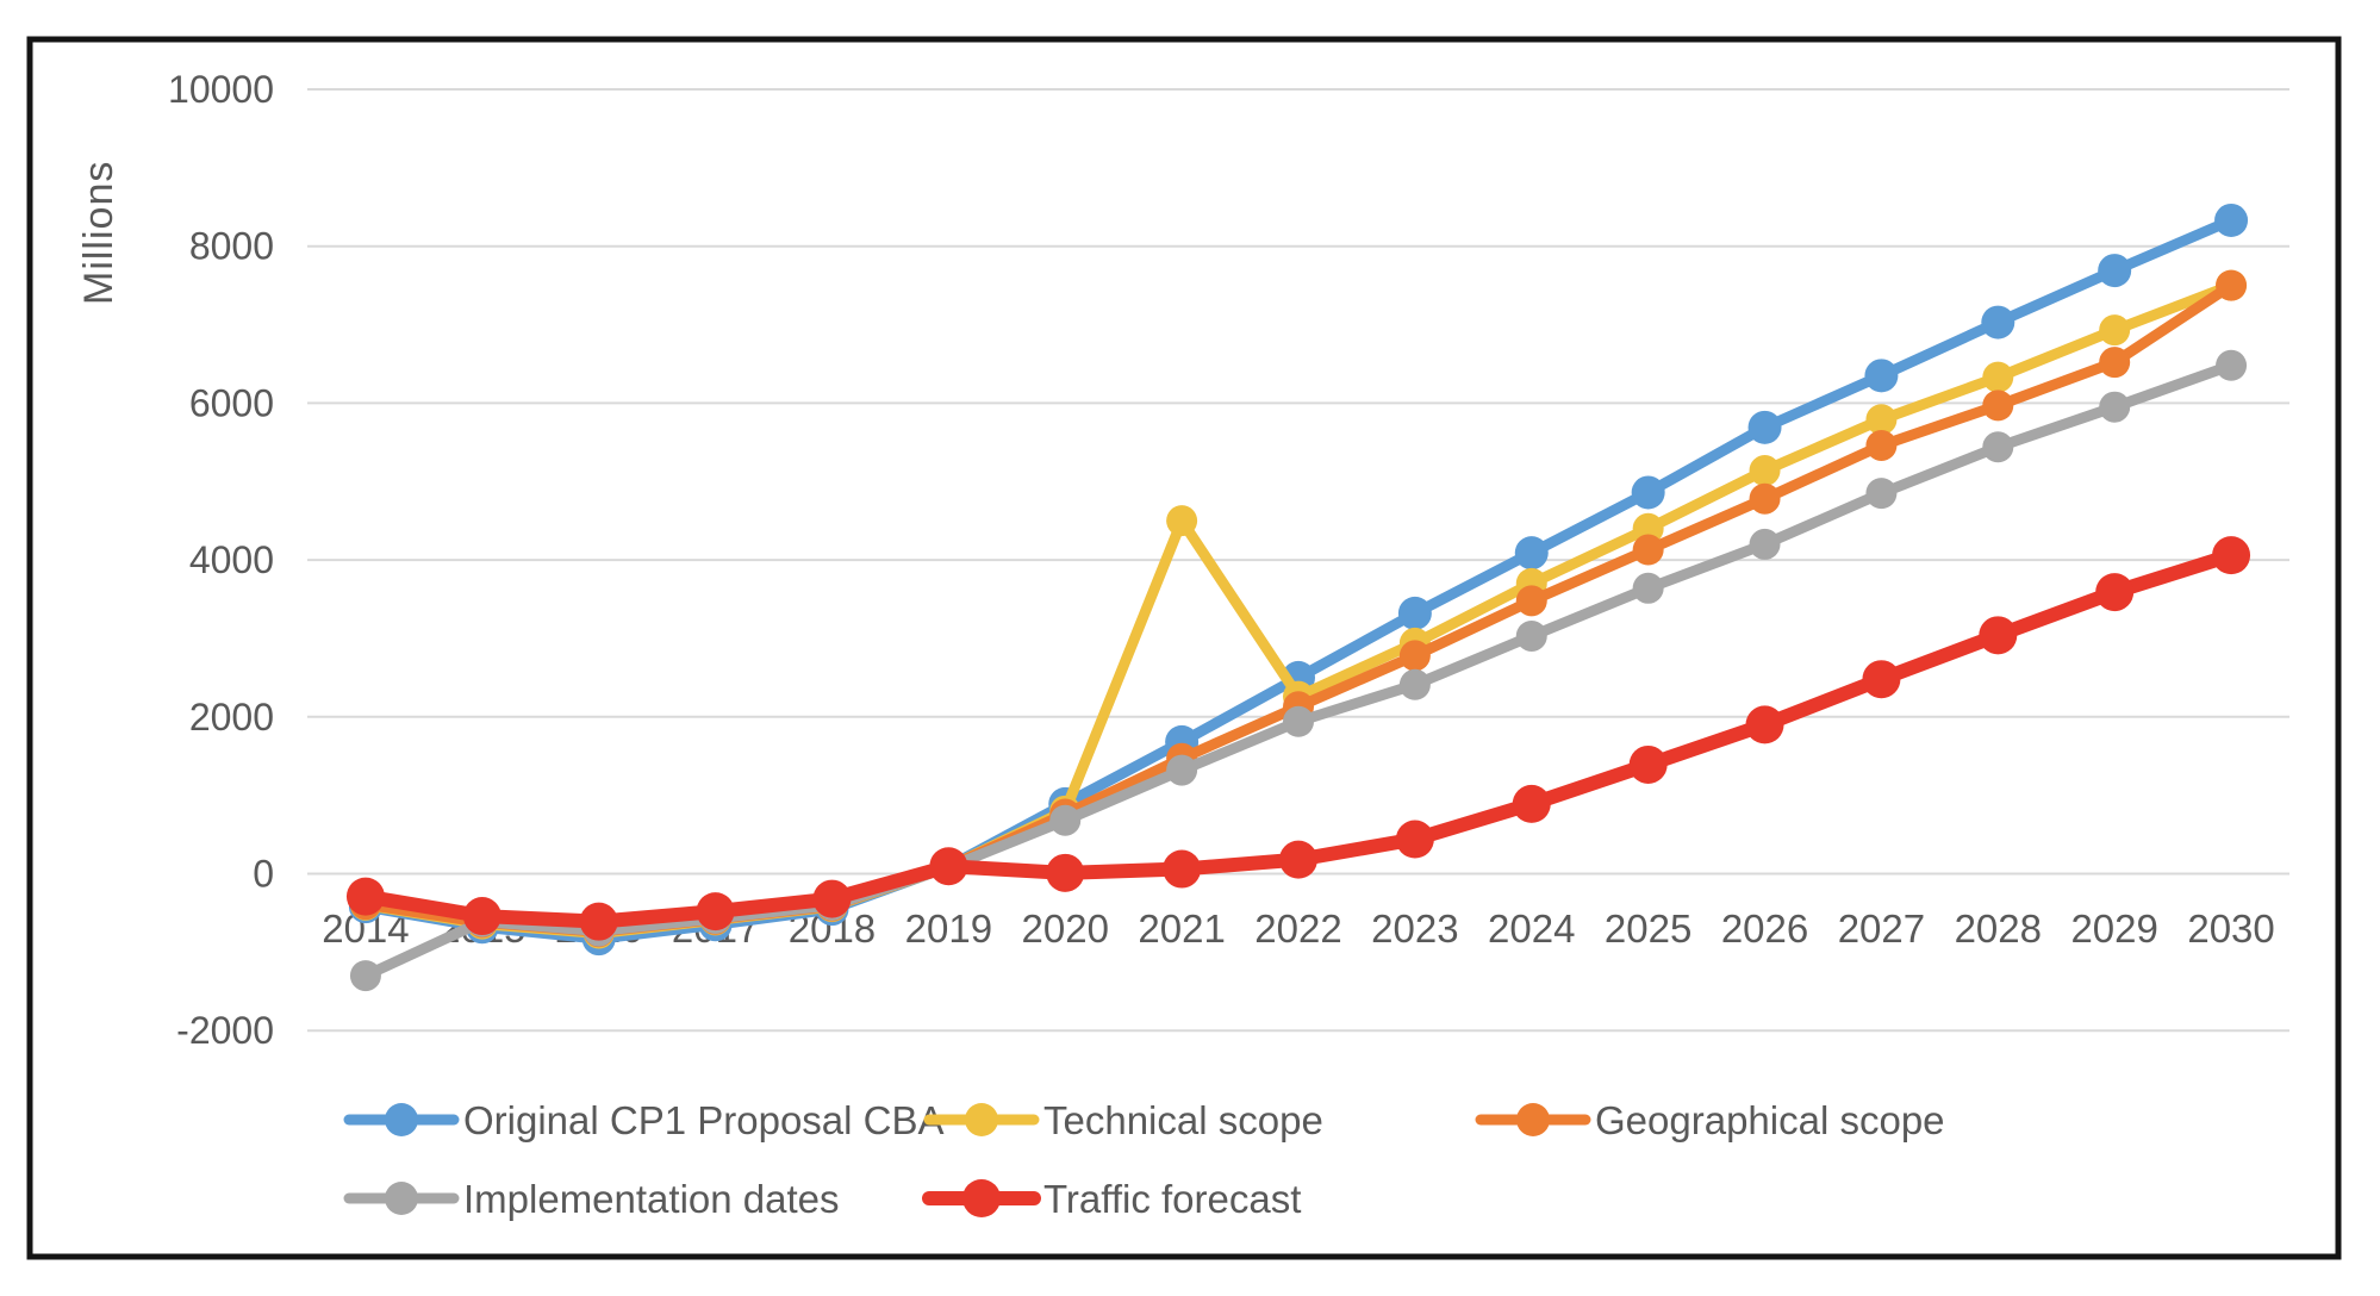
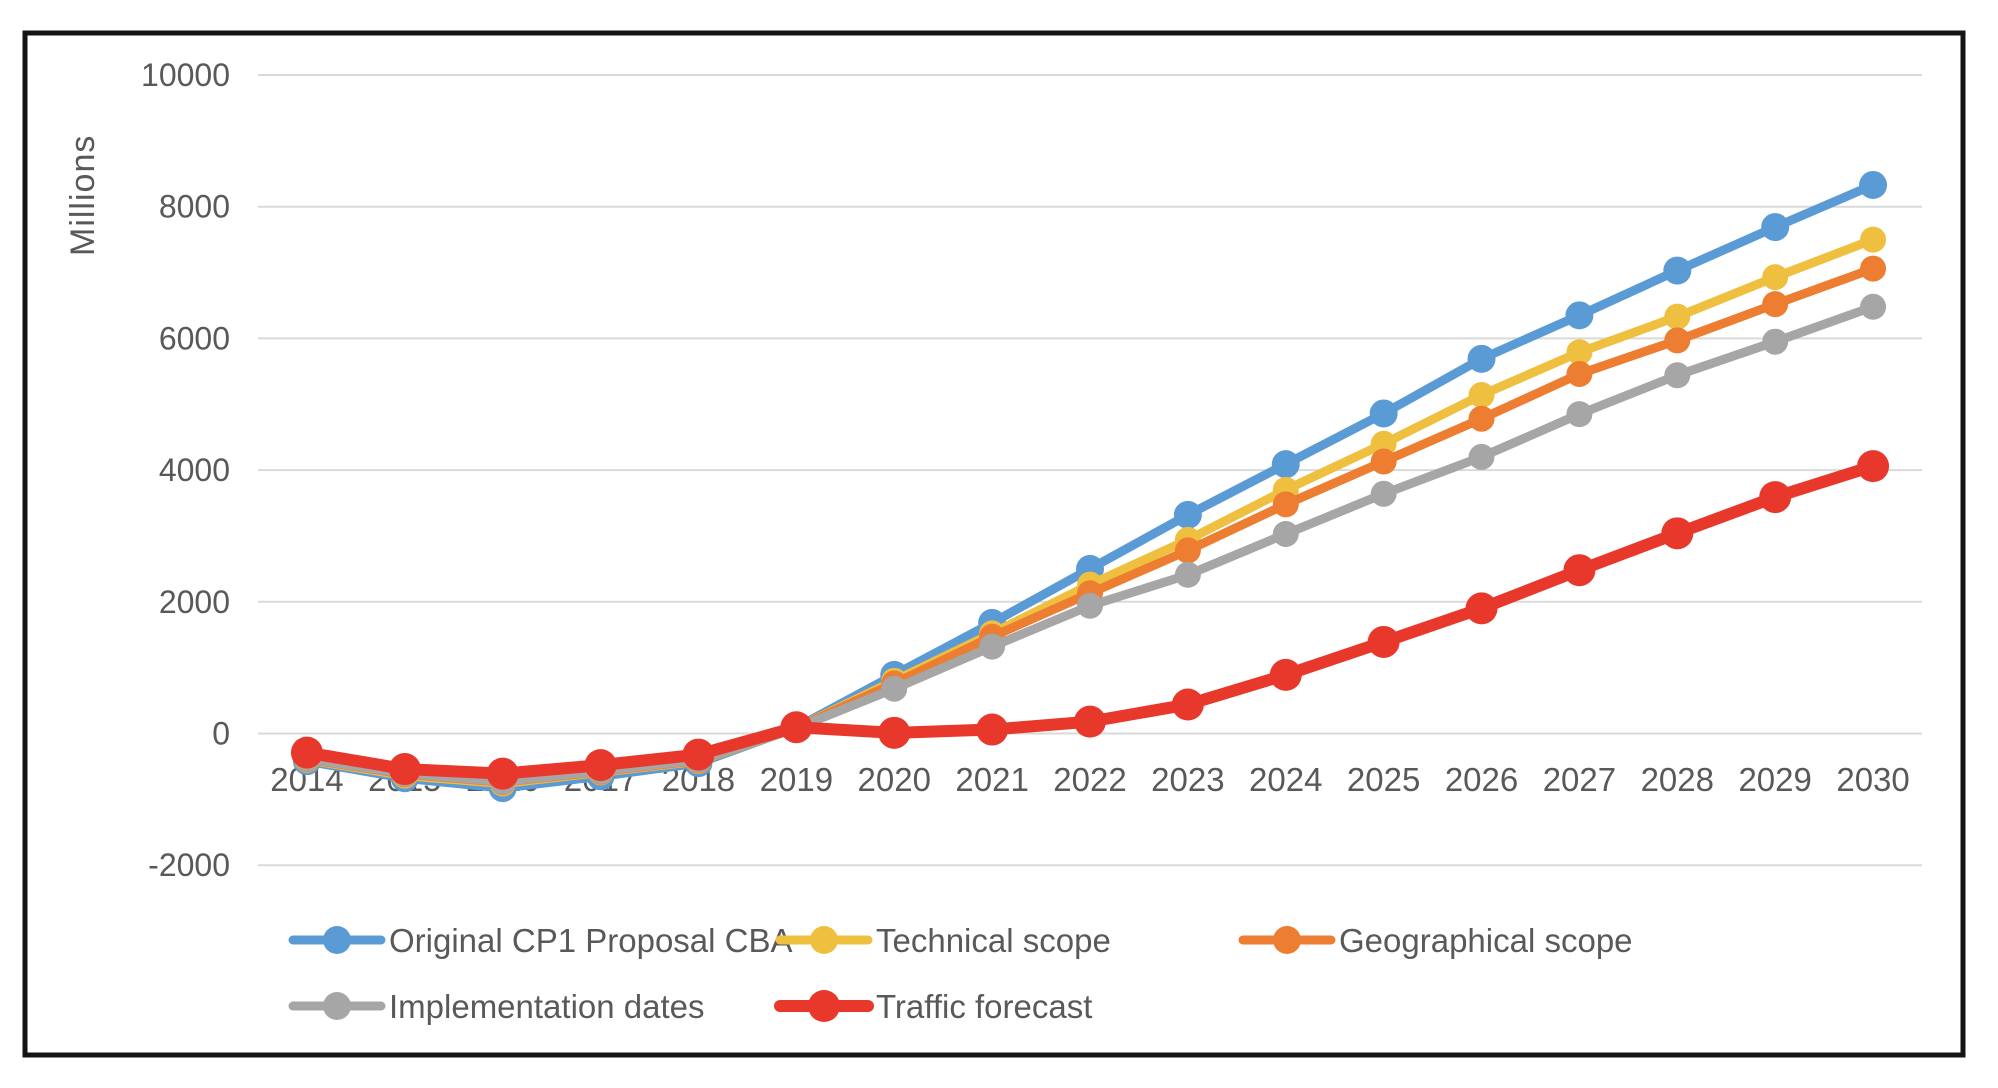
Implementation dates/2014: -1300 -> -400
Technical scope/2021: 4500 -> 1500
Geographical scope/2030: 7500 -> 7100
